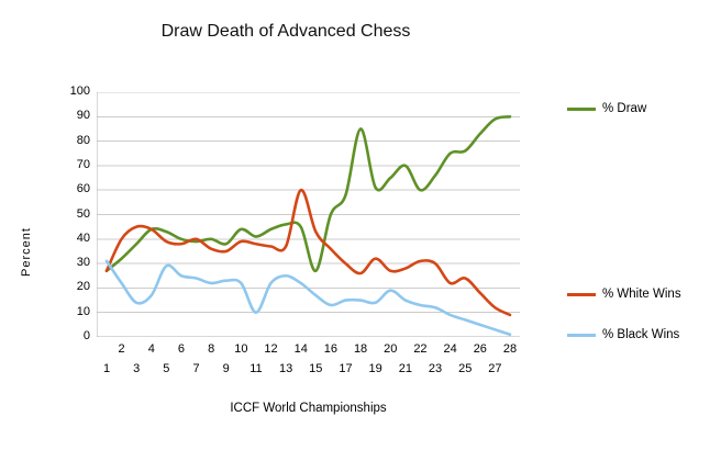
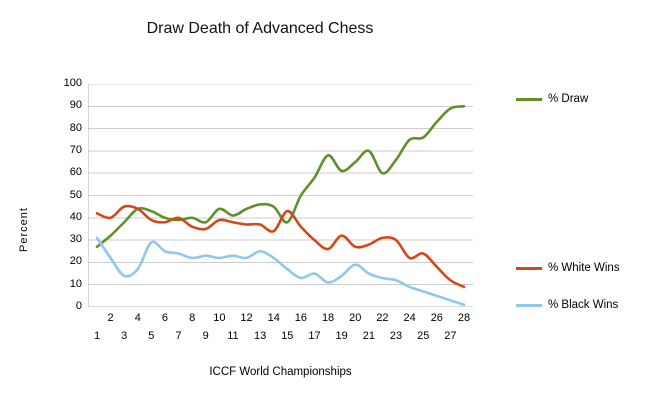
% White Wins/1: 27 -> 42
% Black Wins/11: 10 -> 23
% White Wins/14: 60 -> 34
% Draw/15: 27 -> 38
% Draw/18: 85 -> 68
% Black Wins/18: 15 -> 11
